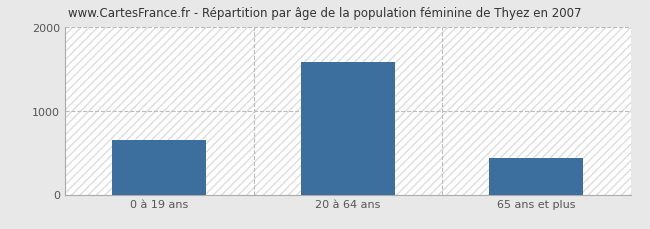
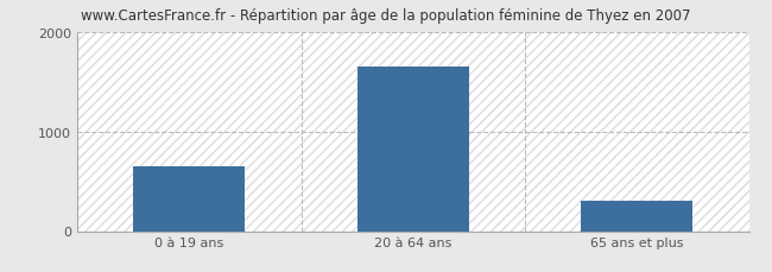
20 à 64 ans: 1580 -> 1650
65 ans et plus: 440 -> 300
